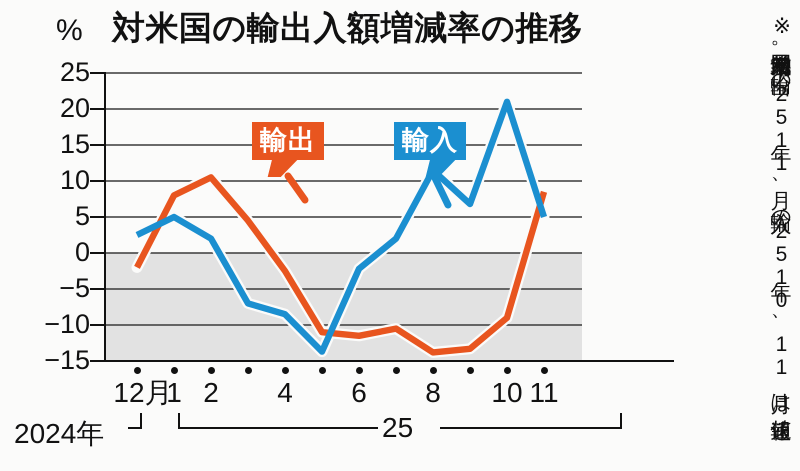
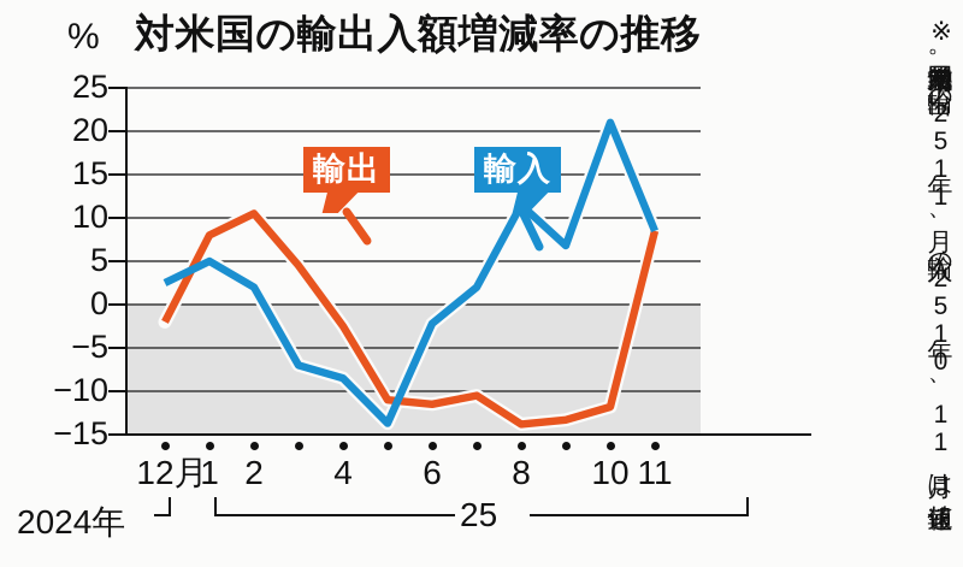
輸出/10: -9 -> -12
輸入/11: 5 -> 8
